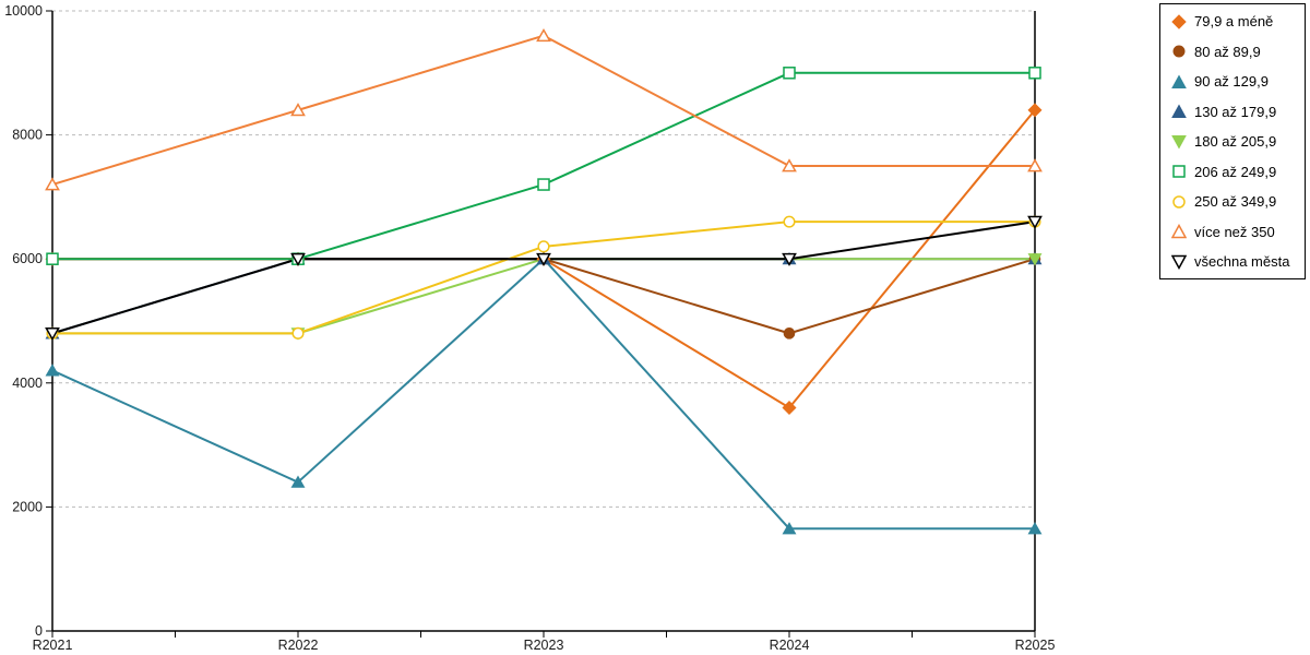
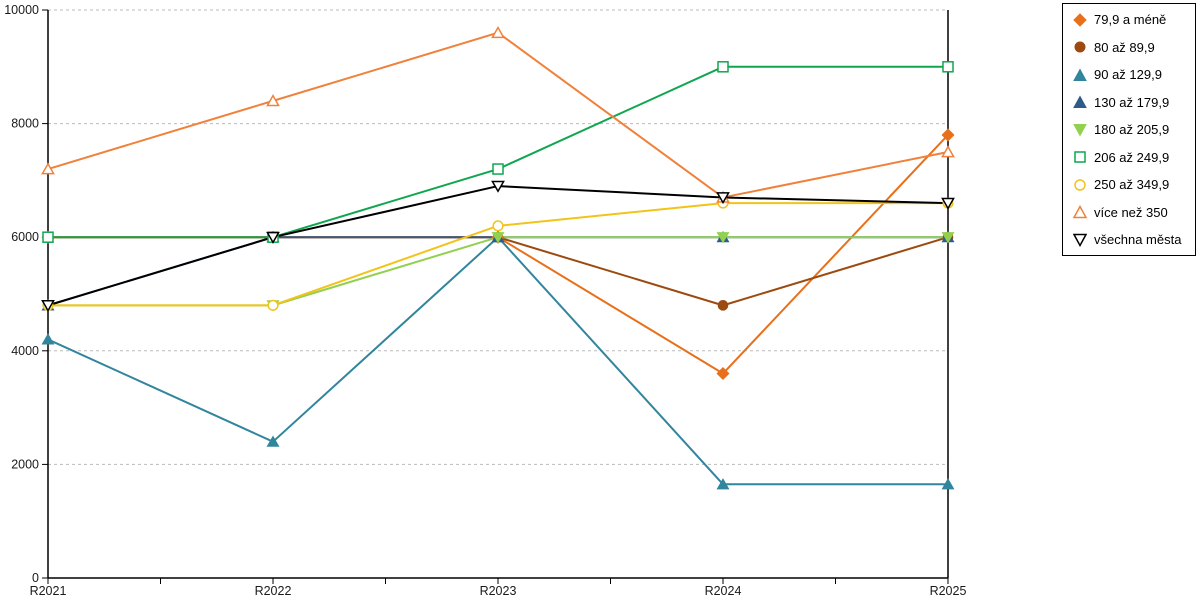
všechna města/R2023: 6000 -> 6900
více než 350/R2024: 7500 -> 6700
všechna města/R2024: 6000 -> 6700
79,9 a méně/R2025: 8400 -> 7800
